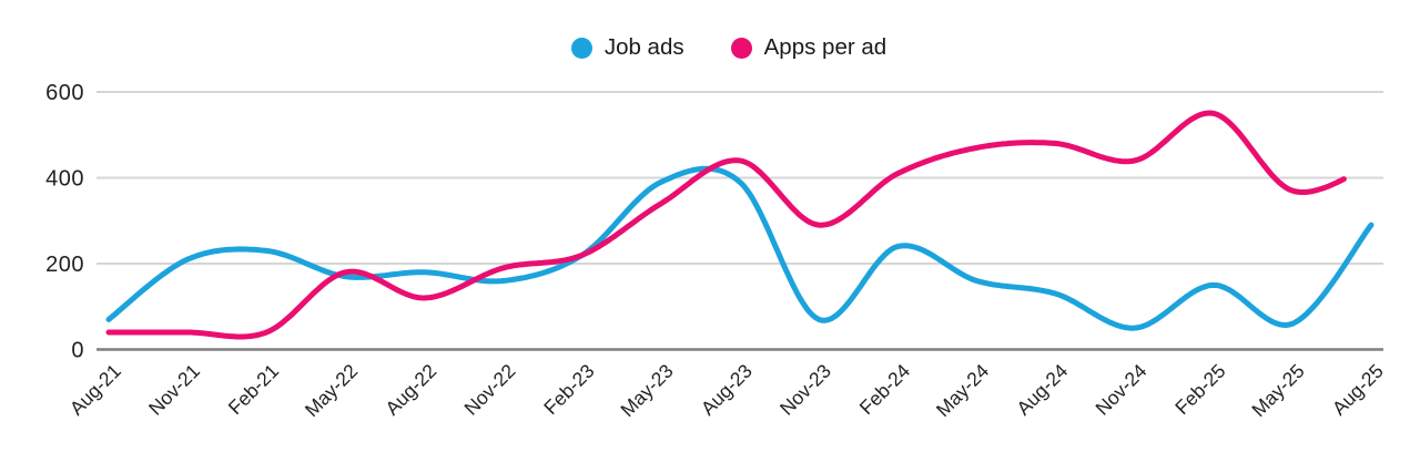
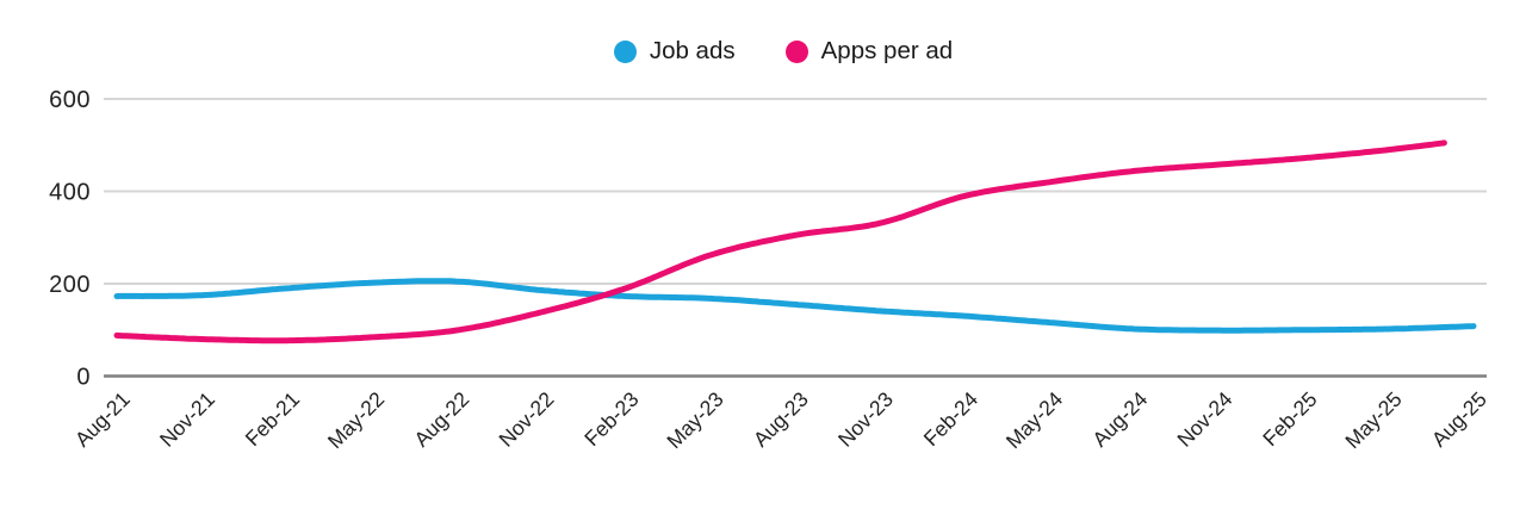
Job ads/Aug-21: 70 -> 170
Apps per ad/Aug-21: 40 -> 90
Job ads/Nov-21: 210 -> 180
Apps per ad/Nov-21: 40 -> 80
Job ads/Feb-21: 230 -> 190
Apps per ad/Feb-21: 40 -> 80
Job ads/May-22: 170 -> 200
Apps per ad/May-22: 180 -> 80
Job ads/Aug-22: 180 -> 200
Apps per ad/Aug-22: 120 -> 100
Job ads/Nov-22: 160 -> 190
Apps per ad/Nov-22: 190 -> 140
Job ads/Feb-23: 220 -> 170
Apps per ad/Feb-23: 220 -> 190
Job ads/May-23: 390 -> 170
Apps per ad/May-23: 340 -> 260
Job ads/Aug-23: 390 -> 160
Apps per ad/Aug-23: 440 -> 300
Job ads/Nov-23: 70 -> 140
Apps per ad/Nov-23: 290 -> 330
Job ads/Feb-24: 240 -> 130
Apps per ad/Feb-24: 410 -> 390
Job ads/May-24: 160 -> 120
Apps per ad/May-24: 470 -> 420
Job ads/Aug-24: 130 -> 100
Apps per ad/Aug-24: 480 -> 440
Job ads/Nov-24: 50 -> 100
Apps per ad/Nov-24: 440 -> 460
Job ads/Feb-25: 150 -> 100
Apps per ad/Feb-25: 550 -> 470
Job ads/May-25: 60 -> 100
Apps per ad/May-25: 370 -> 490
Job ads/Aug-25: 290 -> 110
Apps per ad/Aug-25: 430 -> 510
